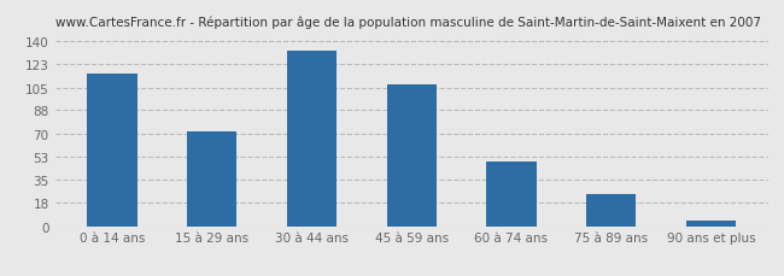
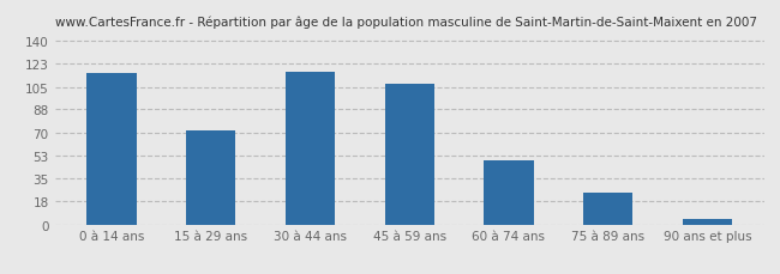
30 à 44 ans: 133 -> 117
